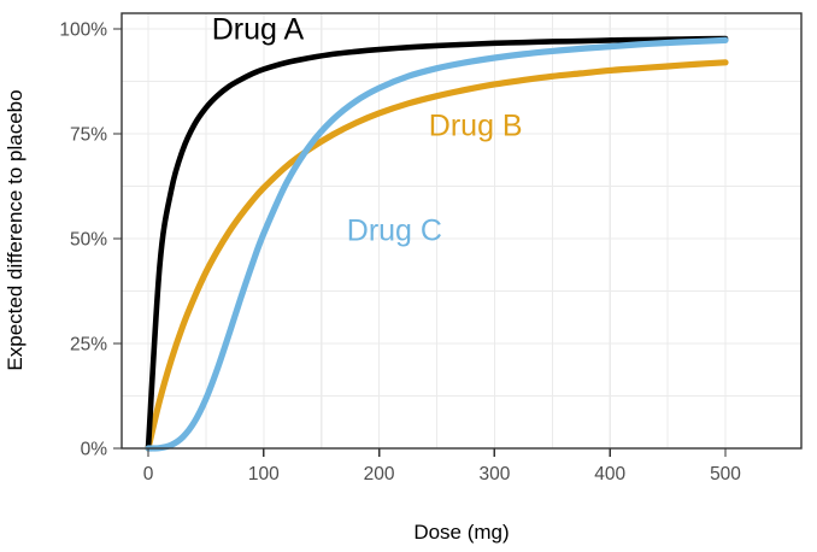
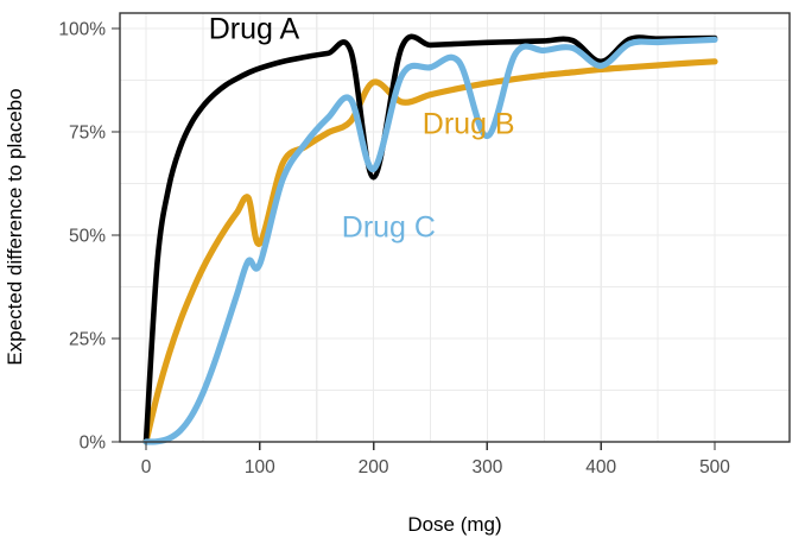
Drug B/100: 62% -> 48%
Drug C/100: 51% -> 43%
Drug A/200: 95% -> 64%
Drug B/200: 80% -> 87%
Drug C/200: 86% -> 66%
Drug C/300: 93% -> 74%
Drug A/400: 97% -> 92%
Drug C/400: 96% -> 91%
